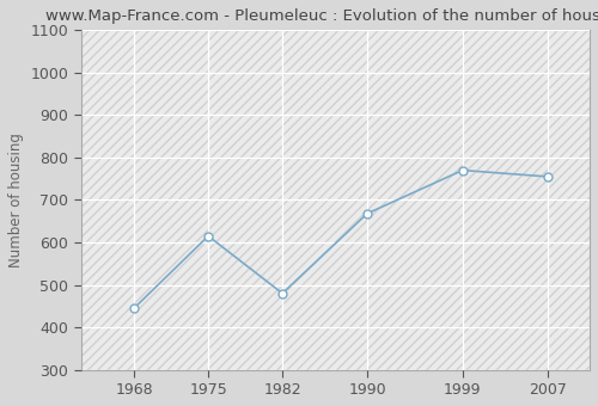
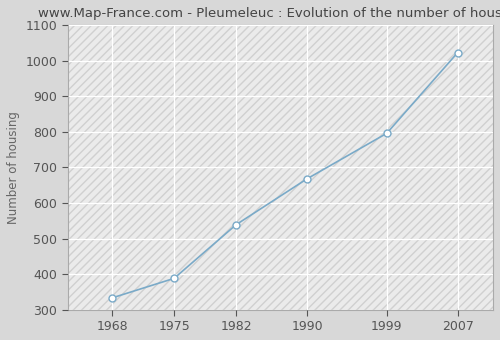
1968: 445 -> 333
1975: 615 -> 388
1982: 480 -> 539
1999: 770 -> 796
2007: 755 -> 1023
